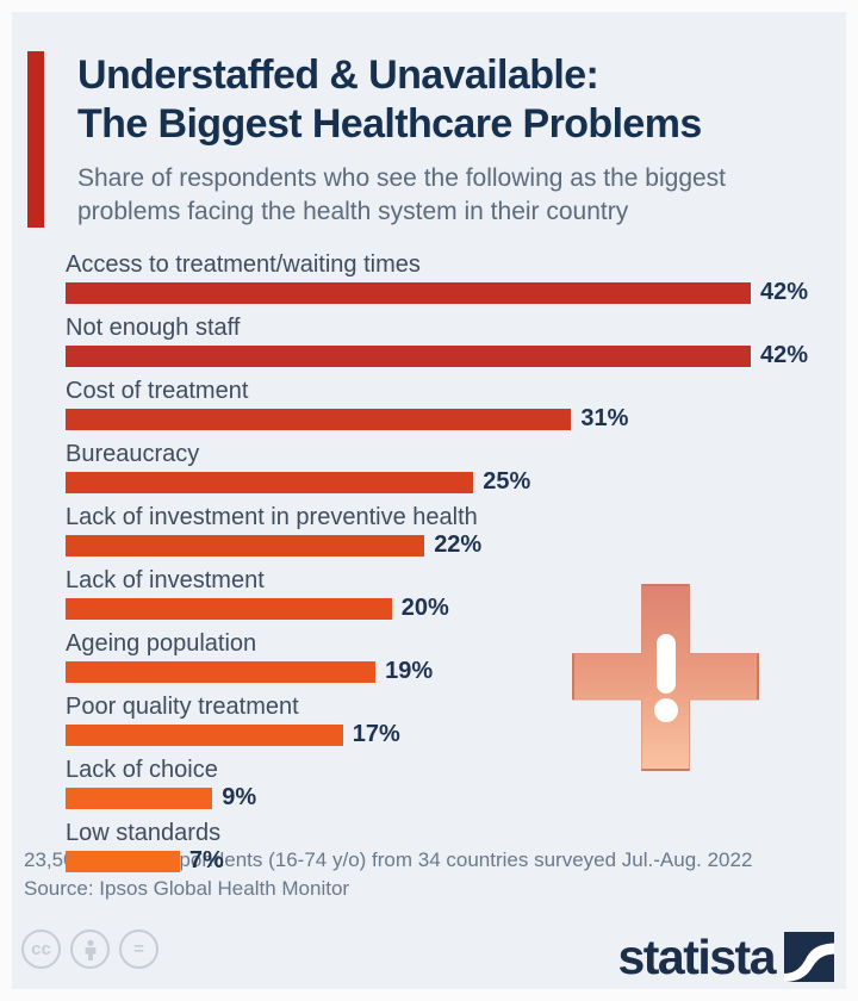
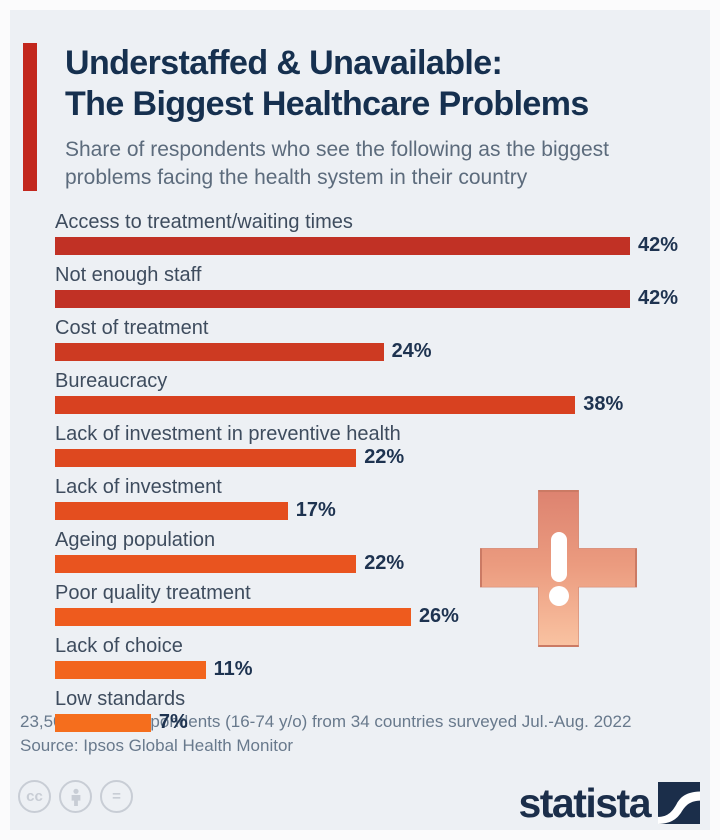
Cost of treatment: 31% -> 24%
Bureaucracy: 25% -> 38%
Lack of investment: 20% -> 17%
Ageing population: 19% -> 22%
Poor quality treatment: 17% -> 26%
Lack of choice: 9% -> 11%
